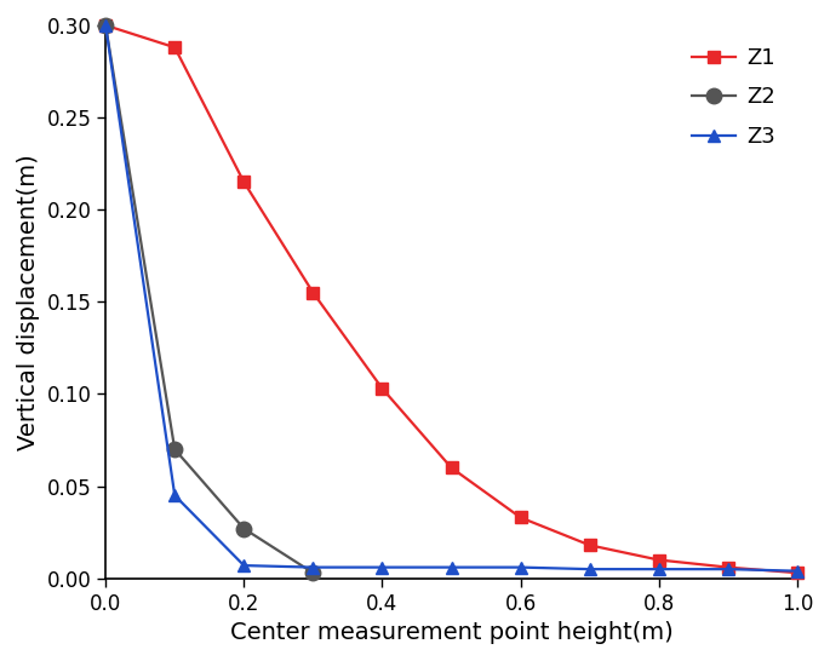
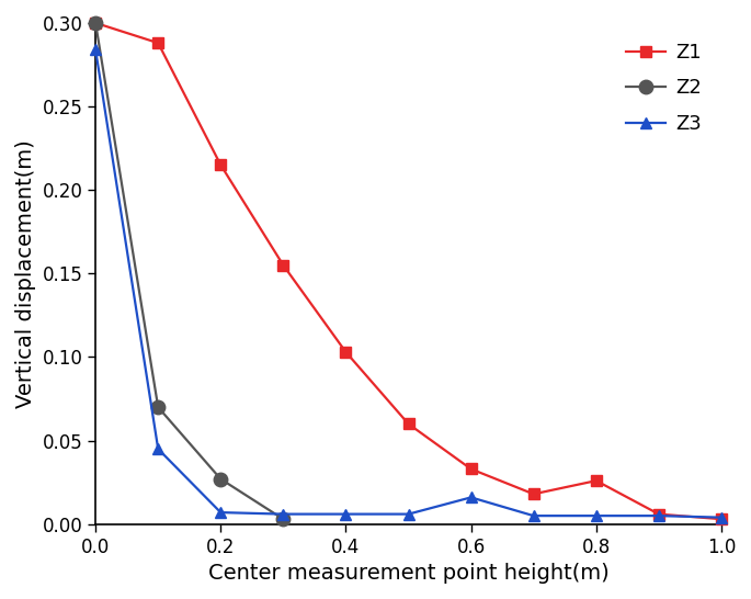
Z3/0.0: 0.300 -> 0.284
Z3/0.6: 0.006 -> 0.016
Z1/0.8: 0.010 -> 0.026
